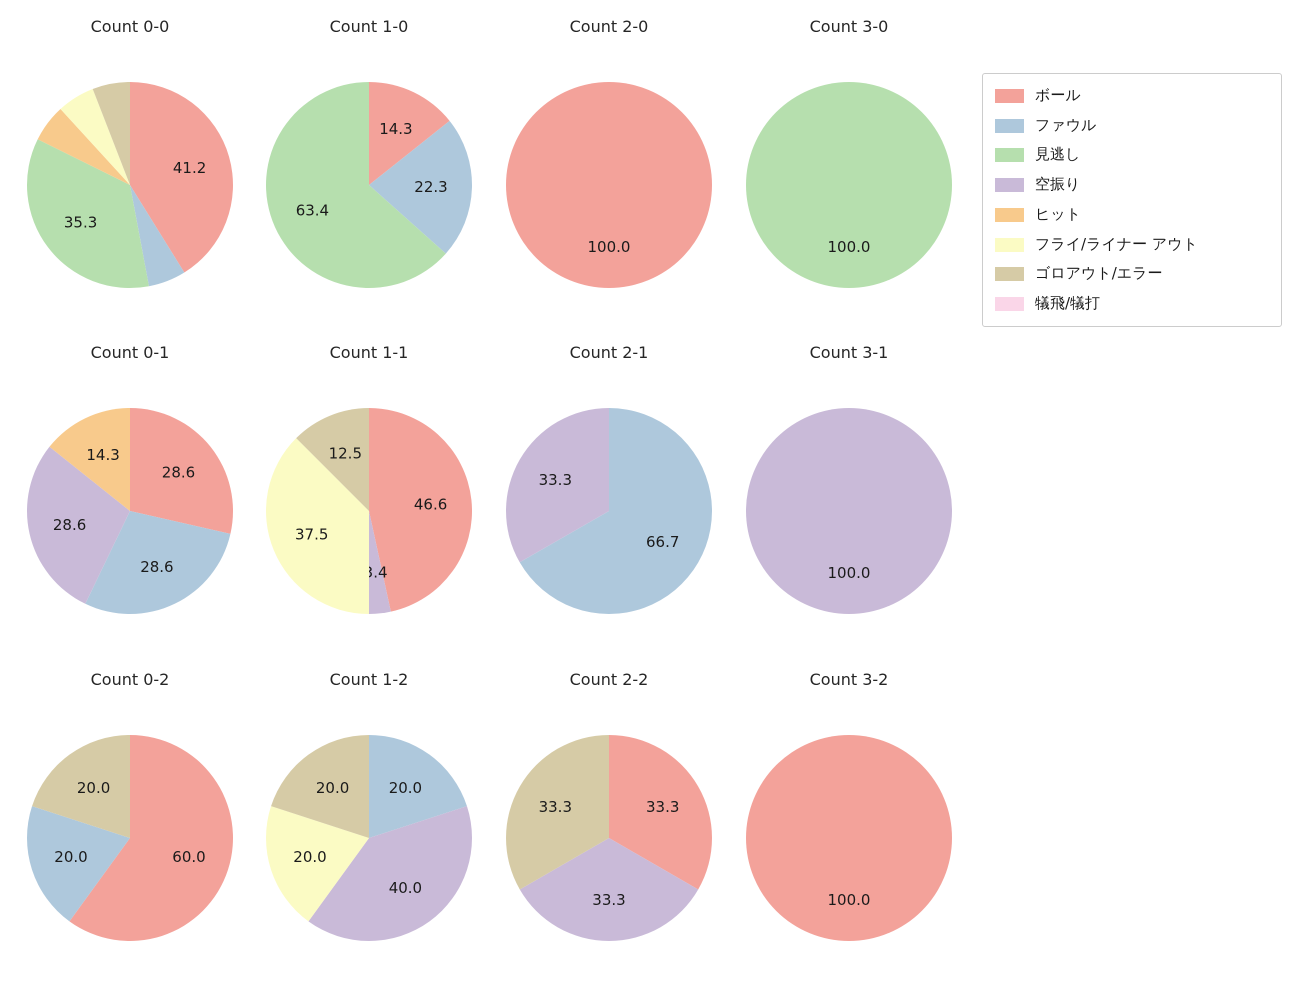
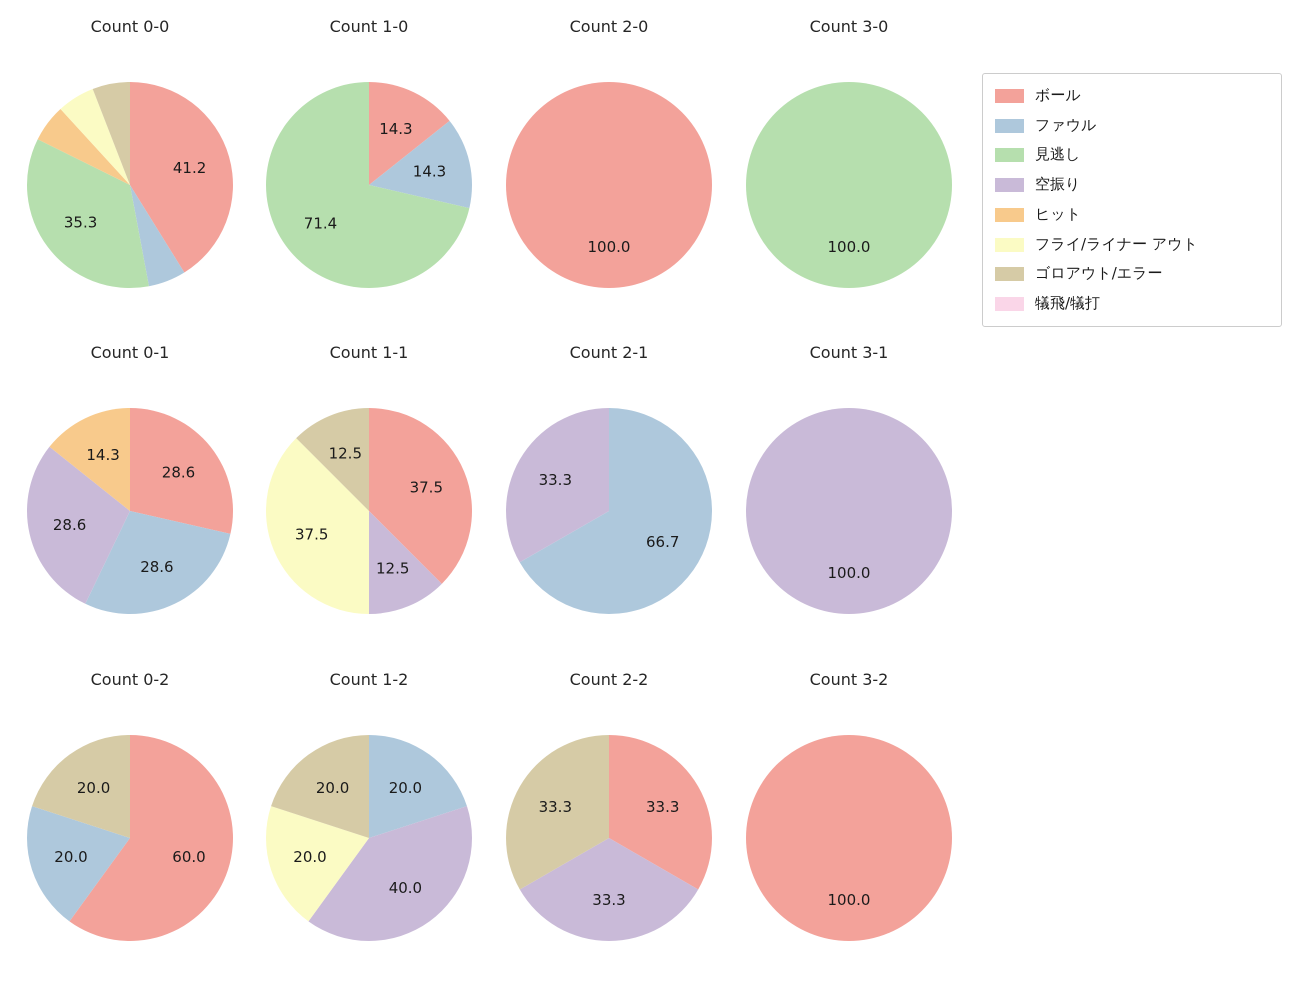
Count 1-0/ファウル: 22.3 -> 14.3
Count 1-0/見逃し: 63.4 -> 71.4
Count 1-1/ボール: 46.6 -> 37.5
Count 1-1/空振り: 3.4 -> 12.5
